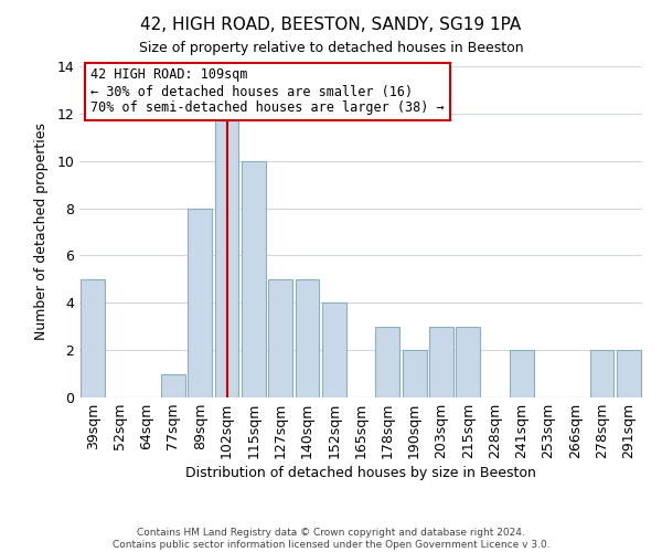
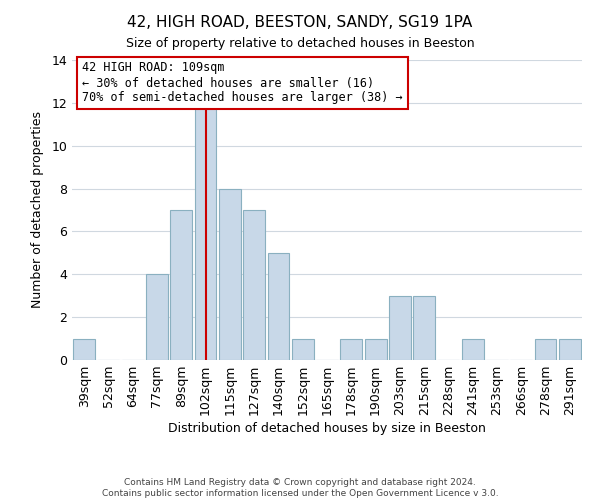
39sqm: 5 -> 1
77sqm: 1 -> 4
89sqm: 8 -> 7
115sqm: 10 -> 8
127sqm: 5 -> 7
152sqm: 4 -> 1
178sqm: 3 -> 1
190sqm: 2 -> 1
241sqm: 2 -> 1
278sqm: 2 -> 1
291sqm: 2 -> 1
